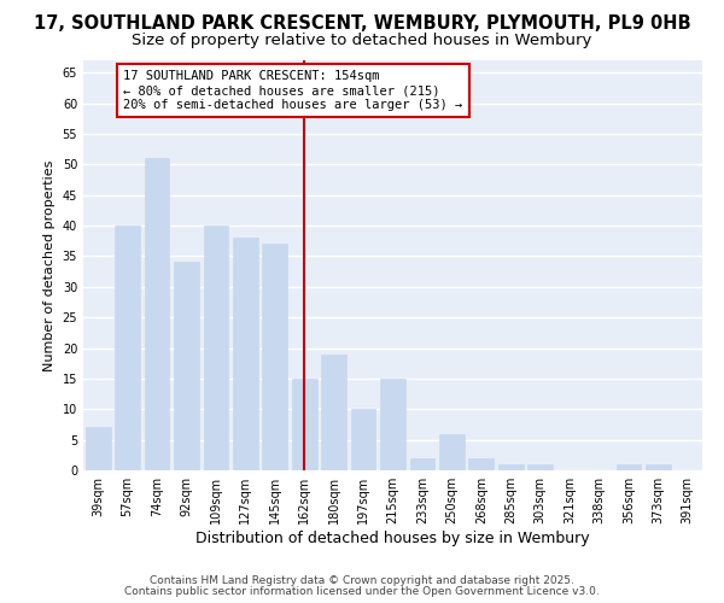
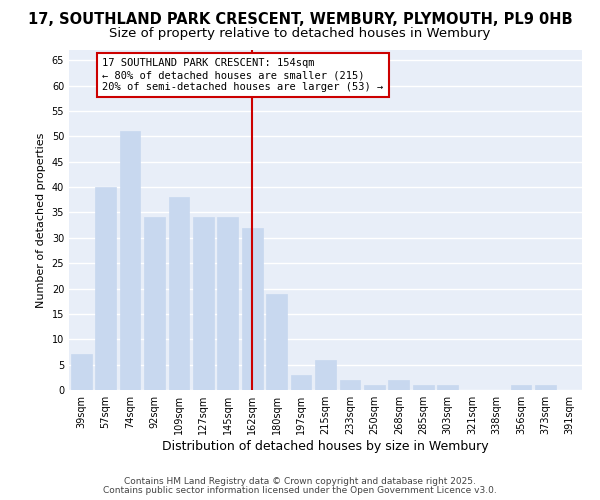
109sqm: 40 -> 38
127sqm: 38 -> 34
145sqm: 37 -> 34
162sqm: 15 -> 32
197sqm: 10 -> 3
215sqm: 15 -> 6
250sqm: 6 -> 1
